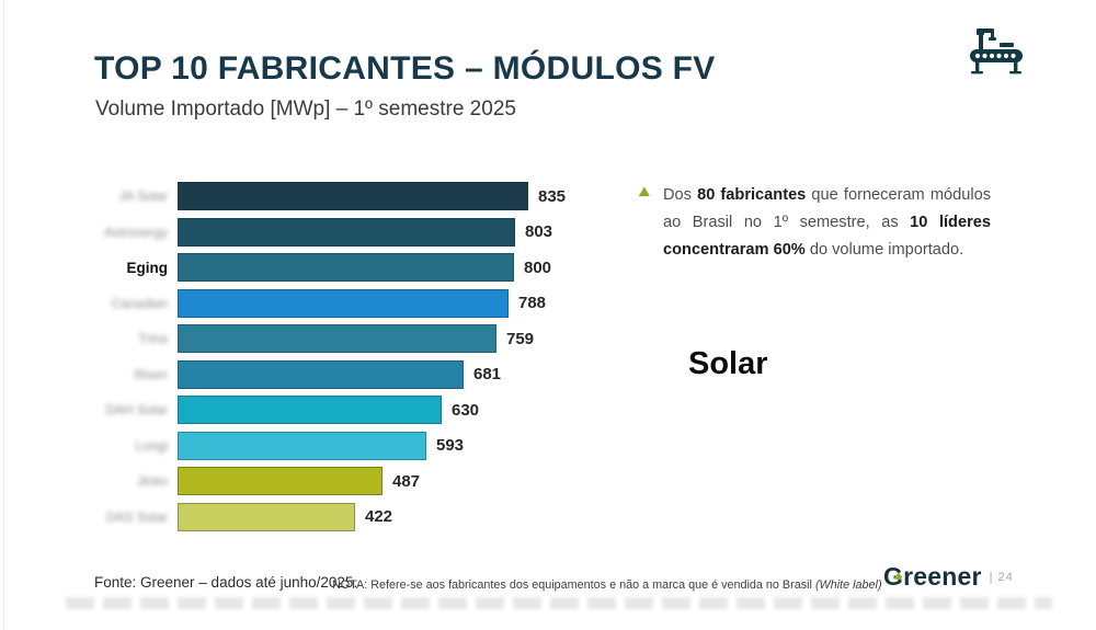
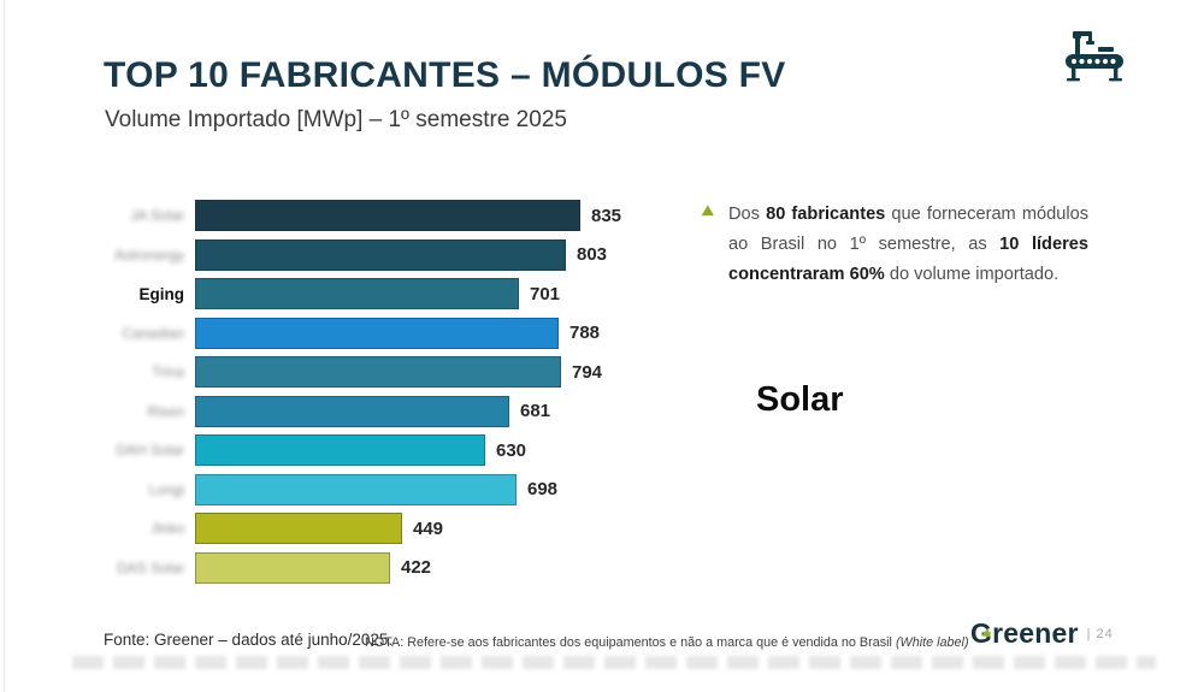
Eging: 800 -> 701
Trina: 759 -> 794
Longi: 593 -> 698
Jinko: 487 -> 449
